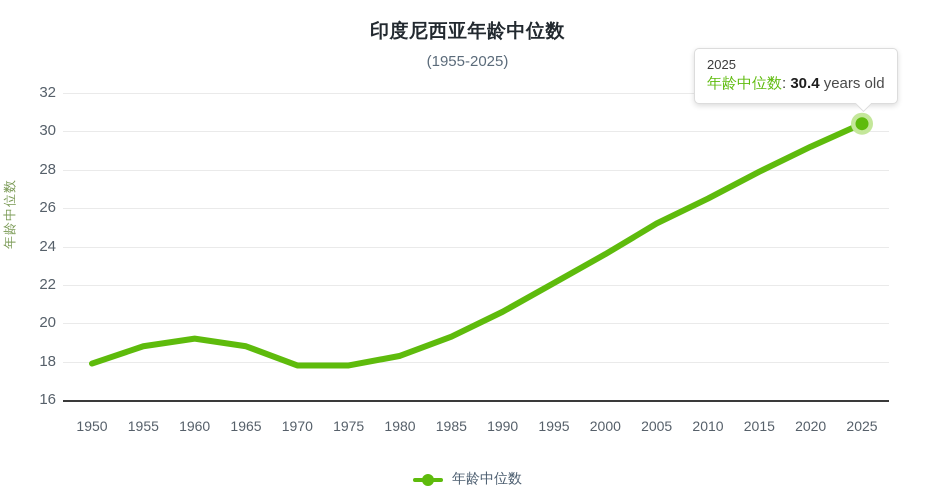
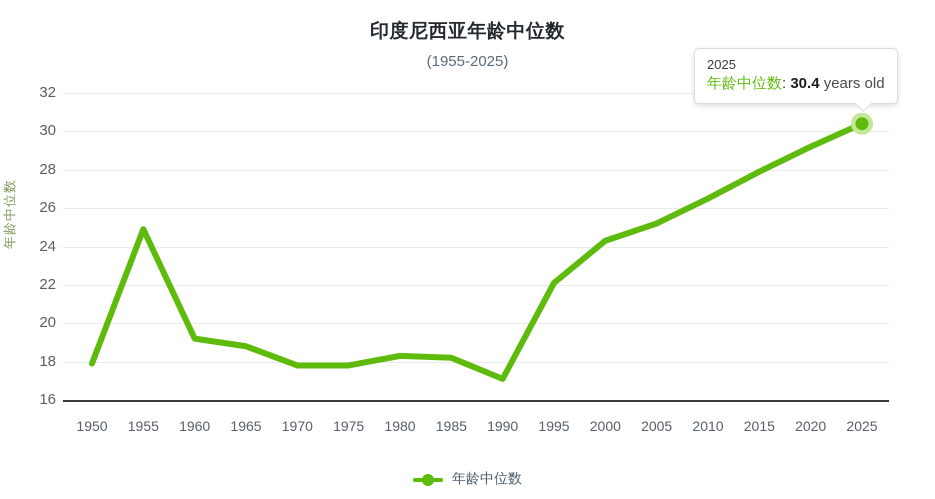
1955: 18.8 -> 24.9
1985: 19.3 -> 18.2
1990: 20.6 -> 17.1
2000: 23.6 -> 24.3
